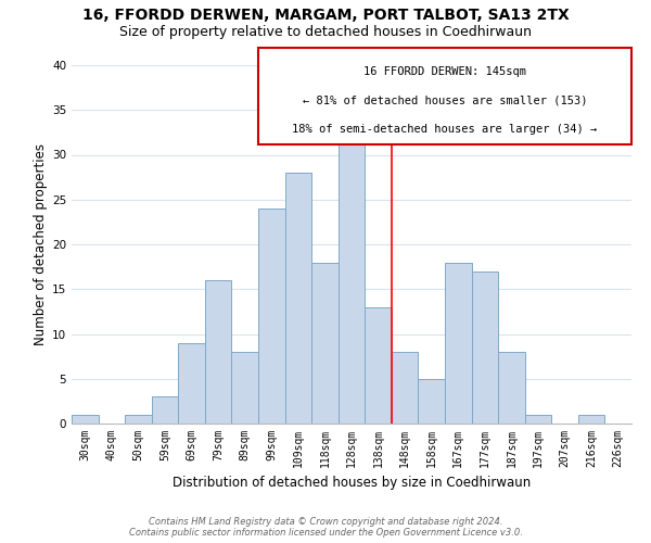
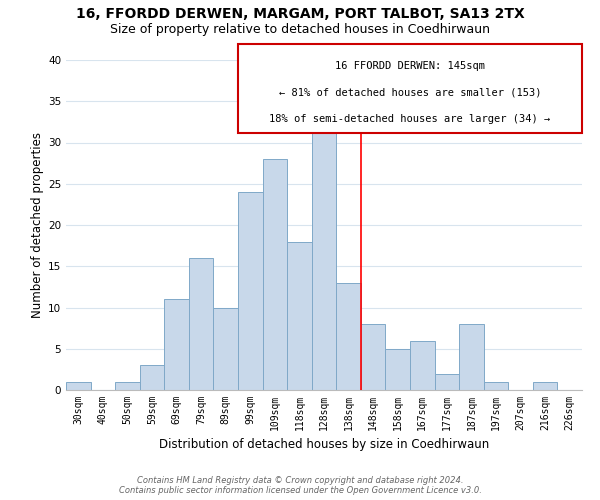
69sqm: 9 -> 11
89sqm: 8 -> 10
167sqm: 18 -> 6
177sqm: 17 -> 2
